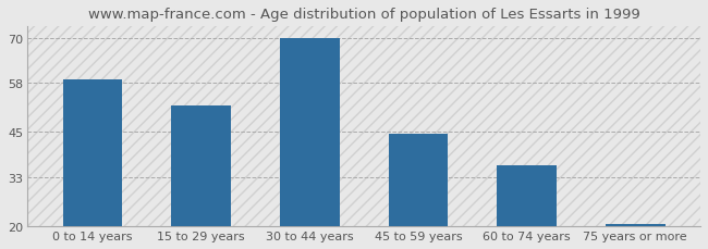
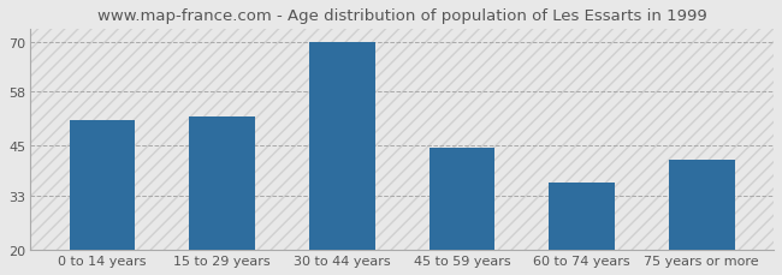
0 to 14 years: 59.0 -> 51.0
75 years or more: 20.5 -> 41.5
